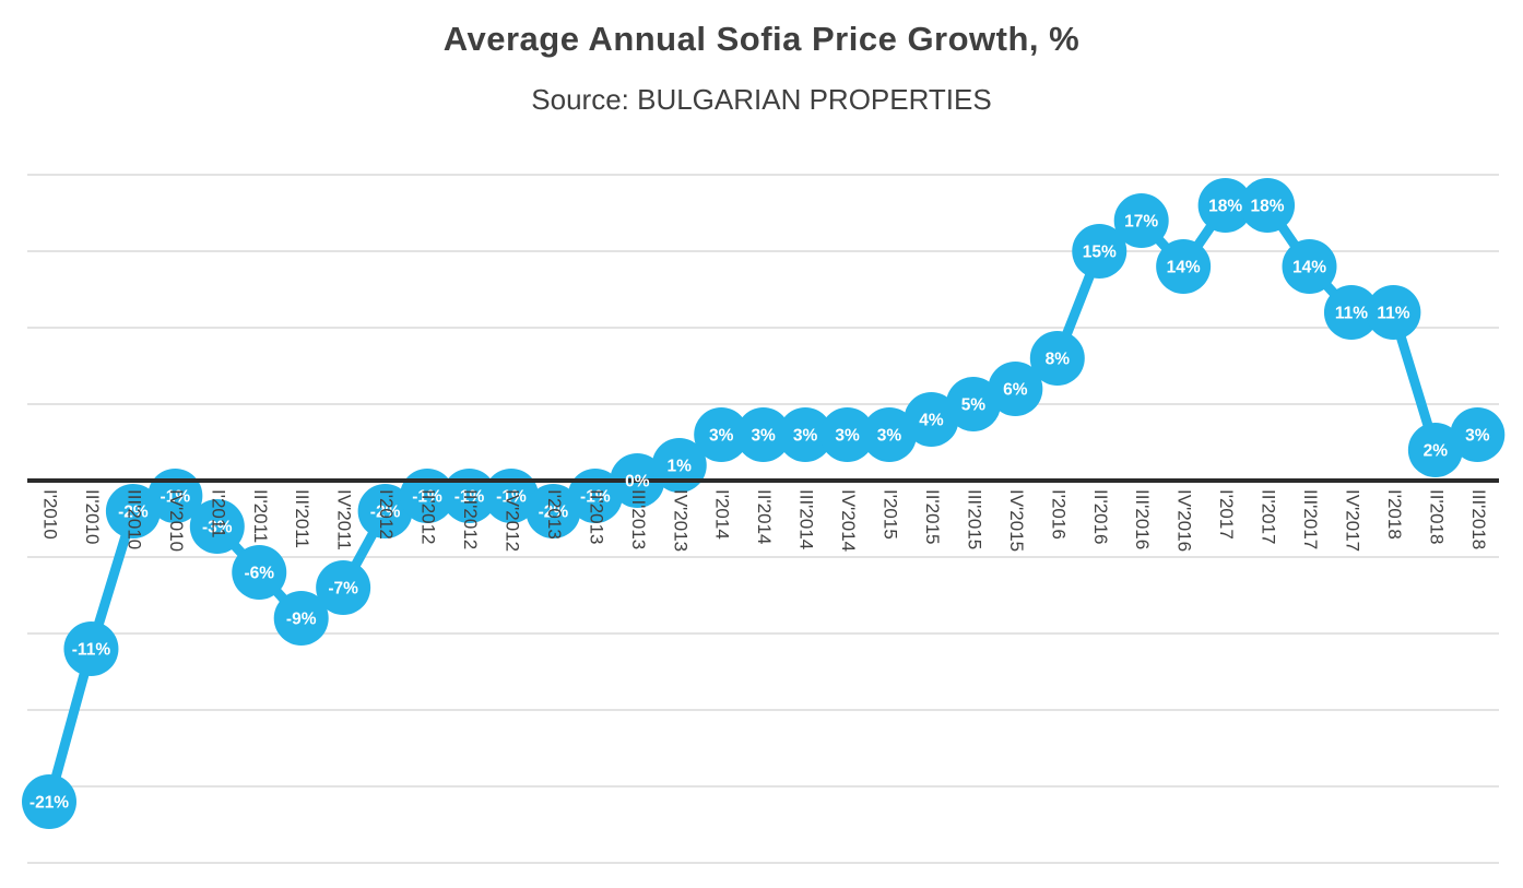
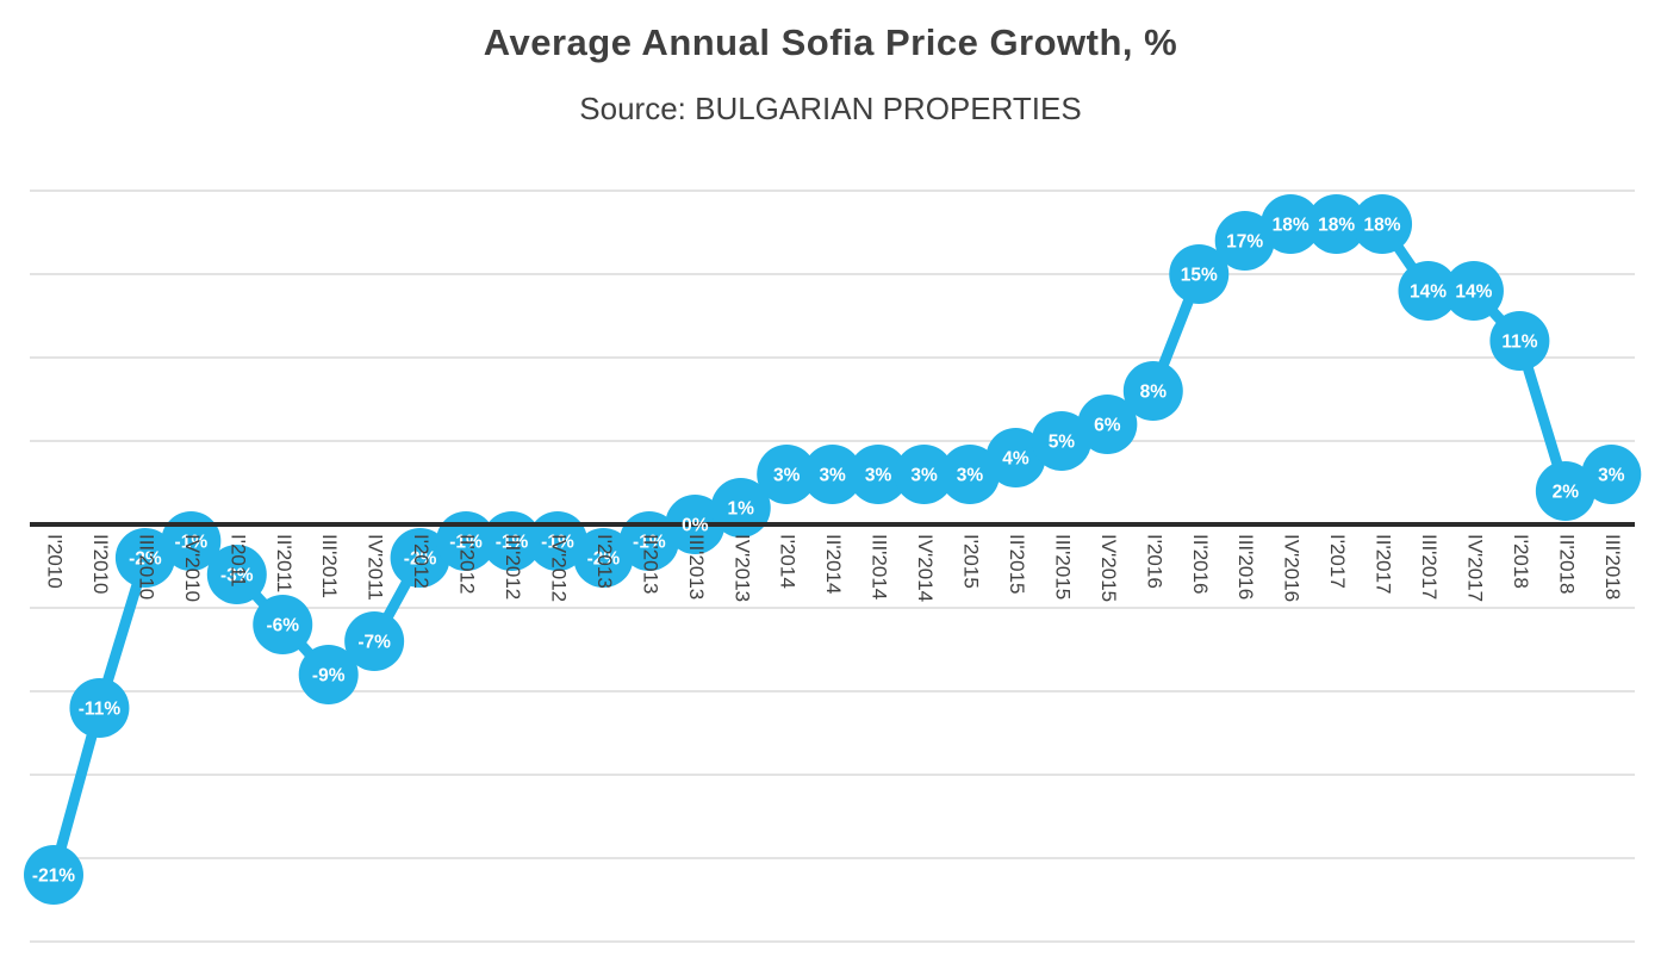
IV'2016: 14% -> 18%
IV'2017: 11% -> 14%
